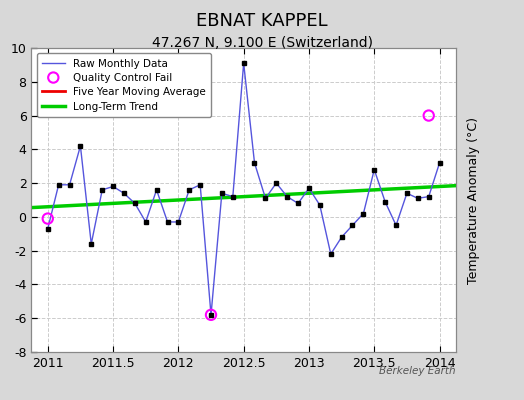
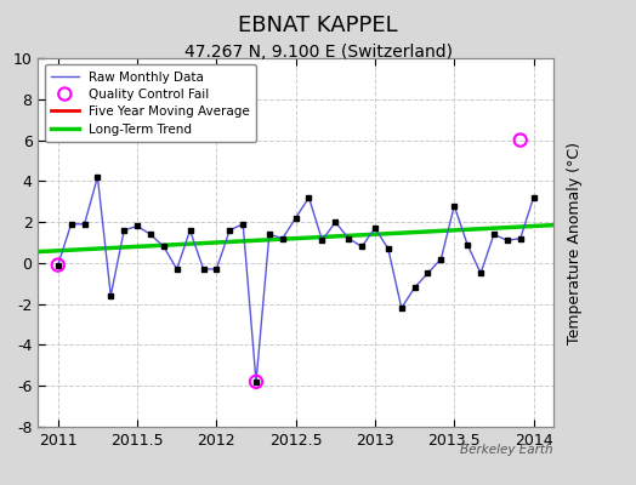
Raw Monthly Data/2011: -0.7 -> -0.1
Raw Monthly Data/2012.5: 9.1 -> 2.2
